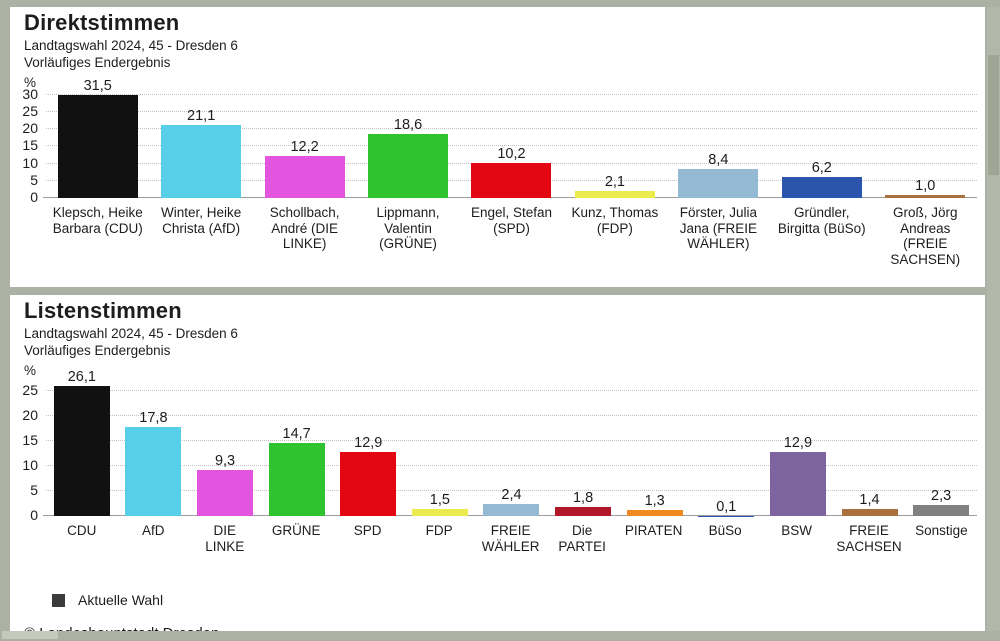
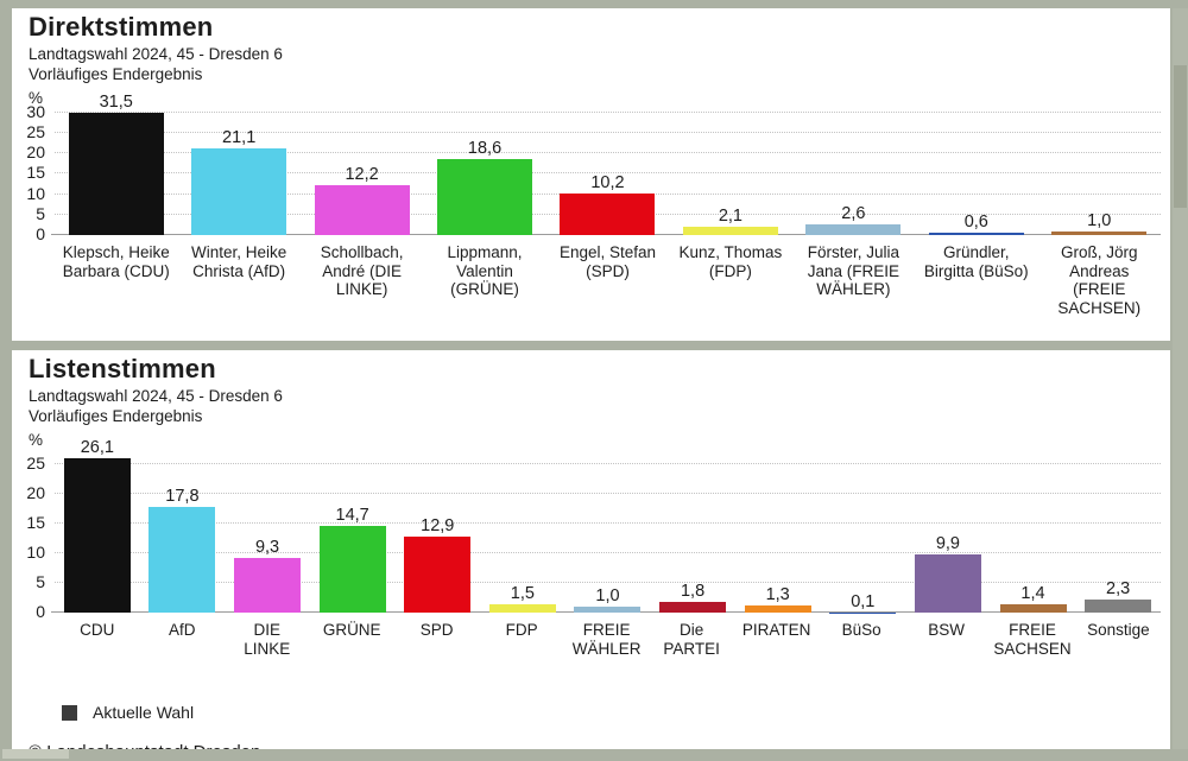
Direktstimmen/Förster, Julia Jana (FREIE WÄHLER): 8,4 -> 2,6
Direktstimmen/Gründler, Birgitta (BüSo): 6,2 -> 0,6
Listenstimmen/FREIE WÄHLER: 2,4 -> 1,0
Listenstimmen/BSW: 12,9 -> 9,9
